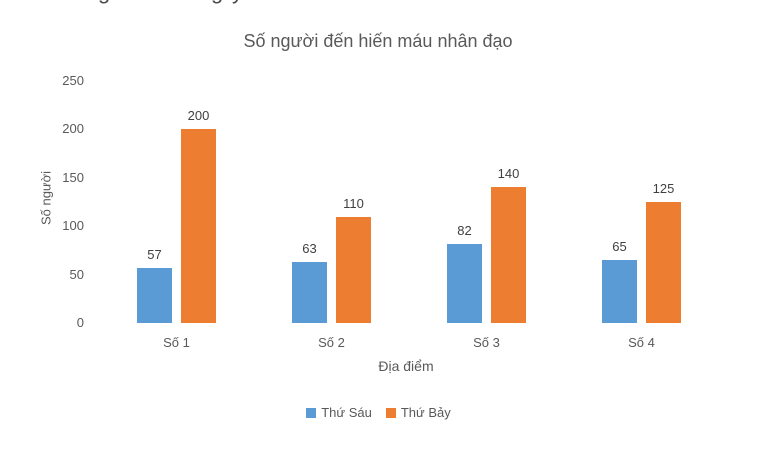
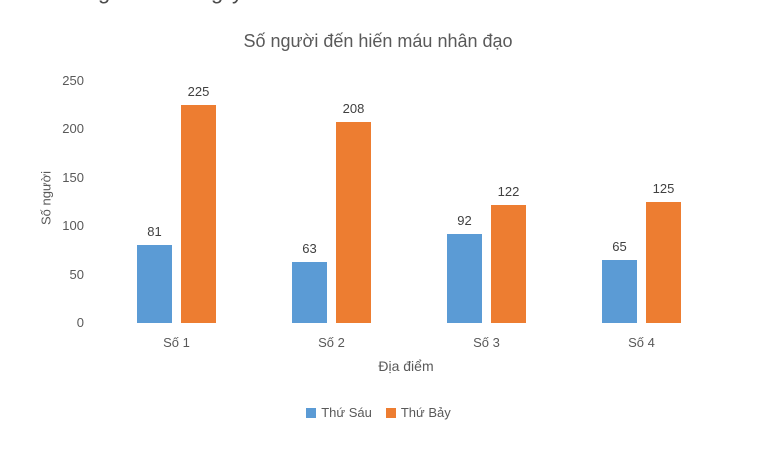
Thứ Sáu/Số 1: 57 -> 81
Thứ Bảy/Số 1: 200 -> 225
Thứ Bảy/Số 2: 110 -> 208
Thứ Sáu/Số 3: 82 -> 92
Thứ Bảy/Số 3: 140 -> 122
